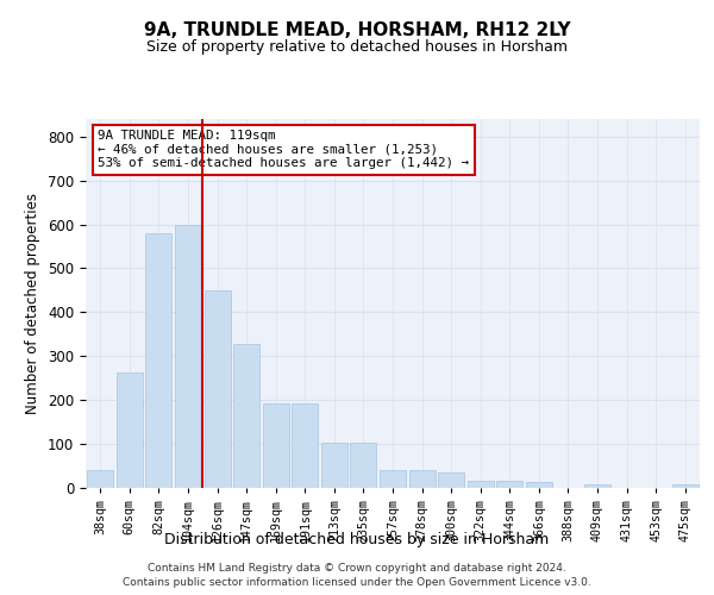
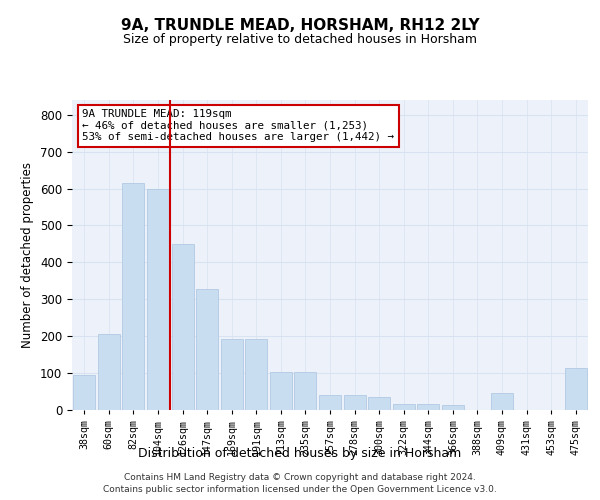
38sqm: 42 -> 95
60sqm: 262 -> 205
82sqm: 580 -> 615
409sqm: 8 -> 45
475sqm: 8 -> 115
